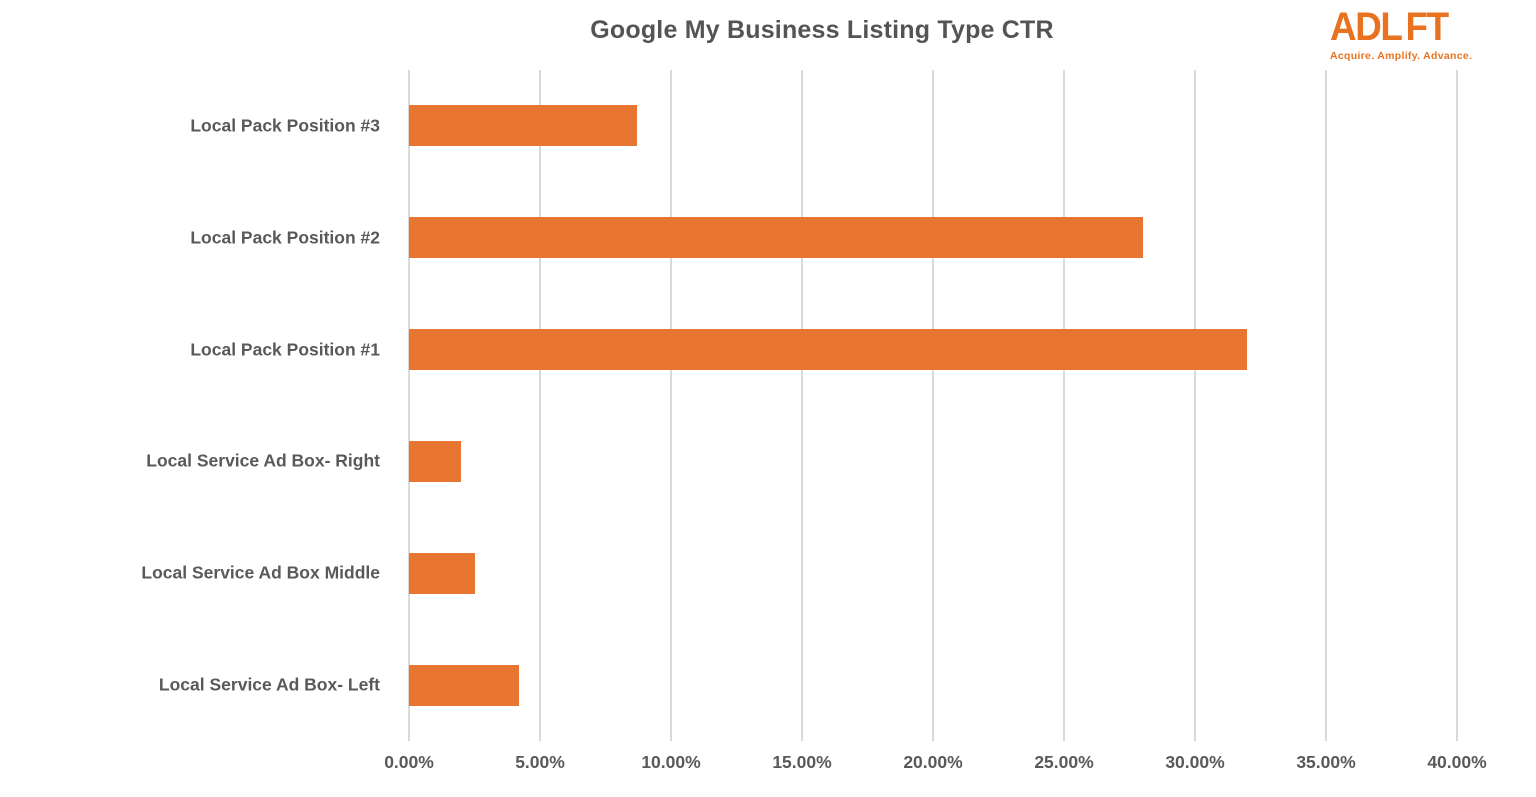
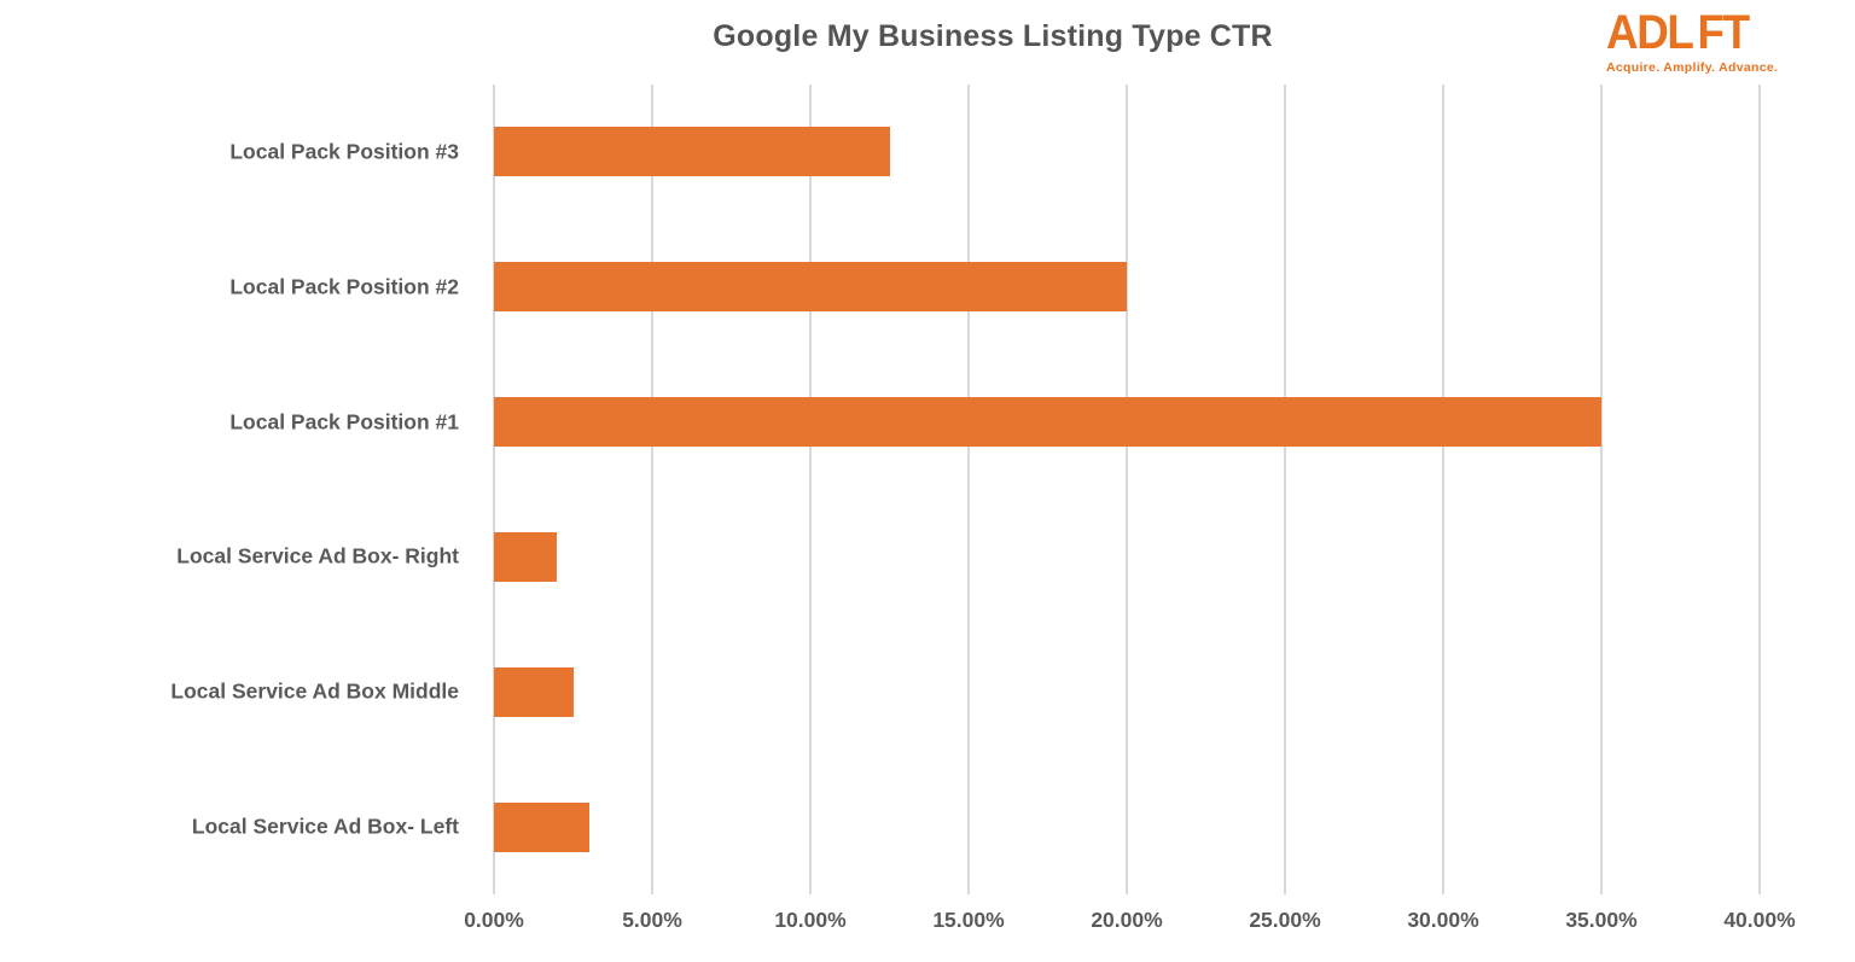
Local Pack Position #3: 8.7% -> 12.5%
Local Pack Position #2: 28.0% -> 20.0%
Local Pack Position #1: 32.0% -> 35.0%
Local Service Ad Box- Left: 4.2% -> 3.0%
